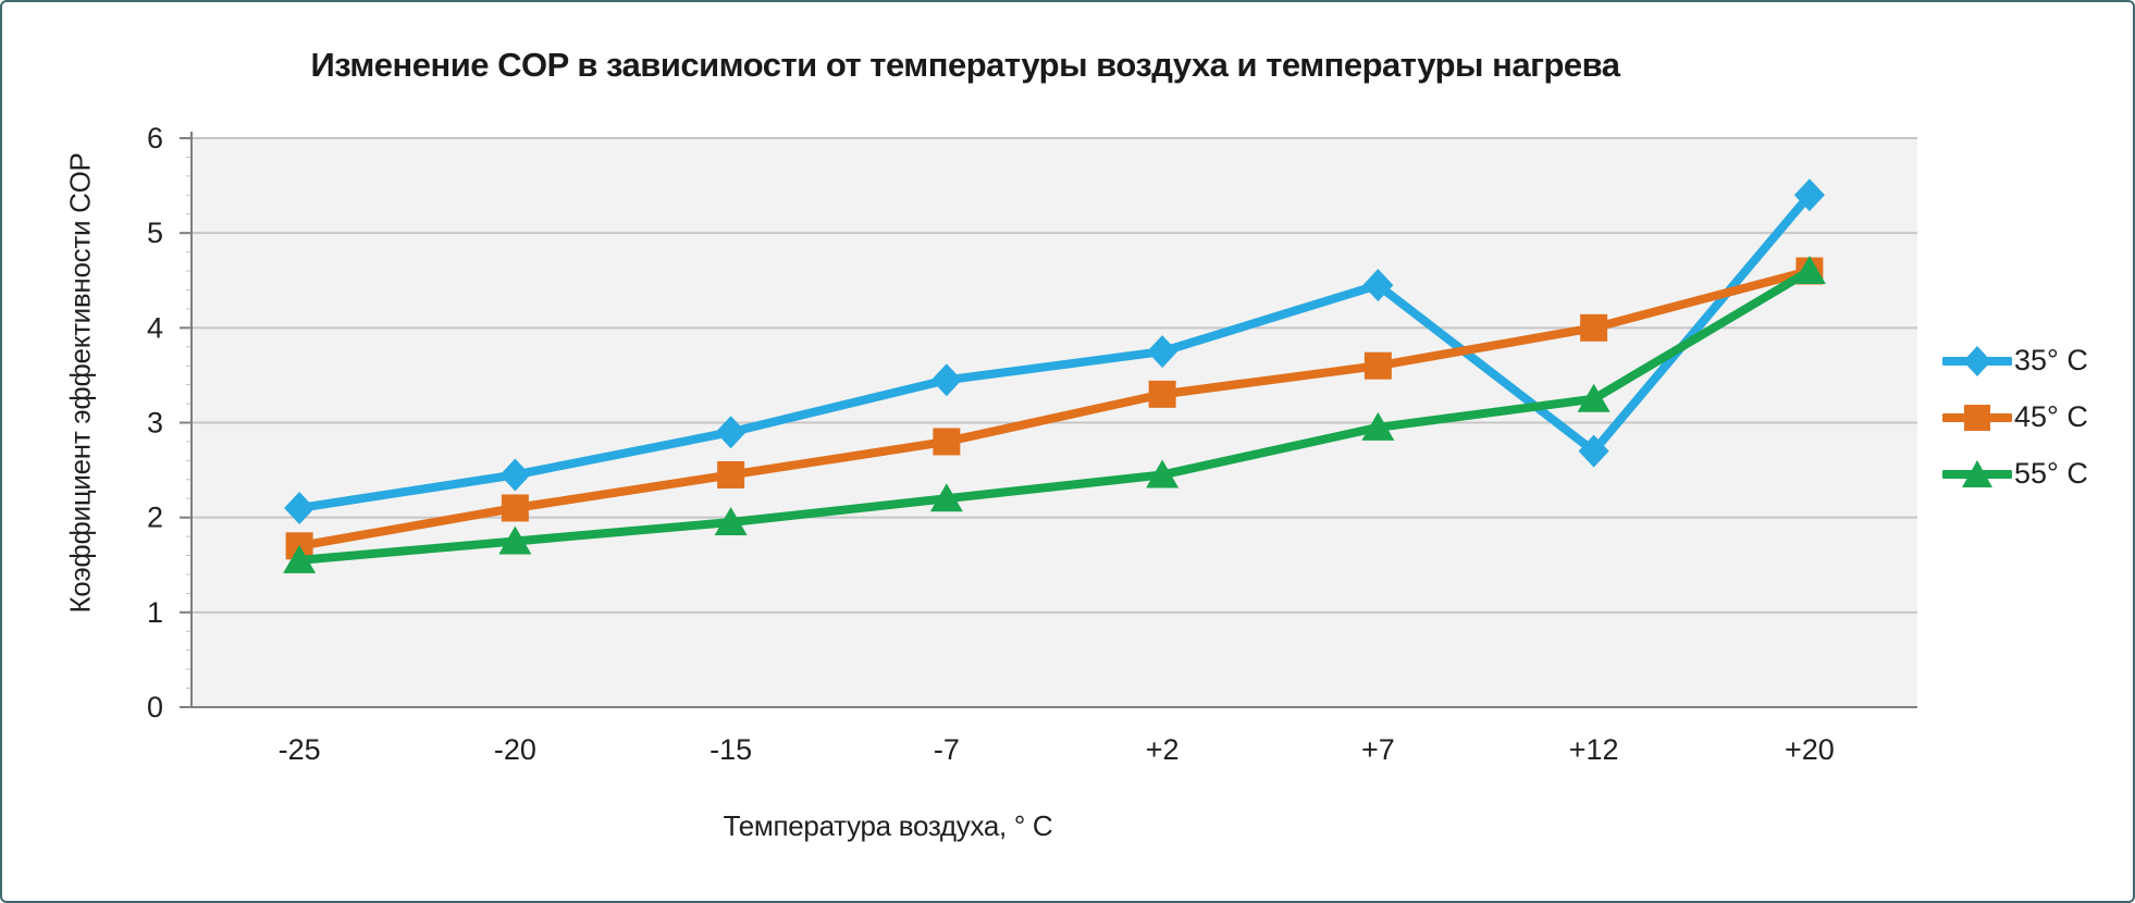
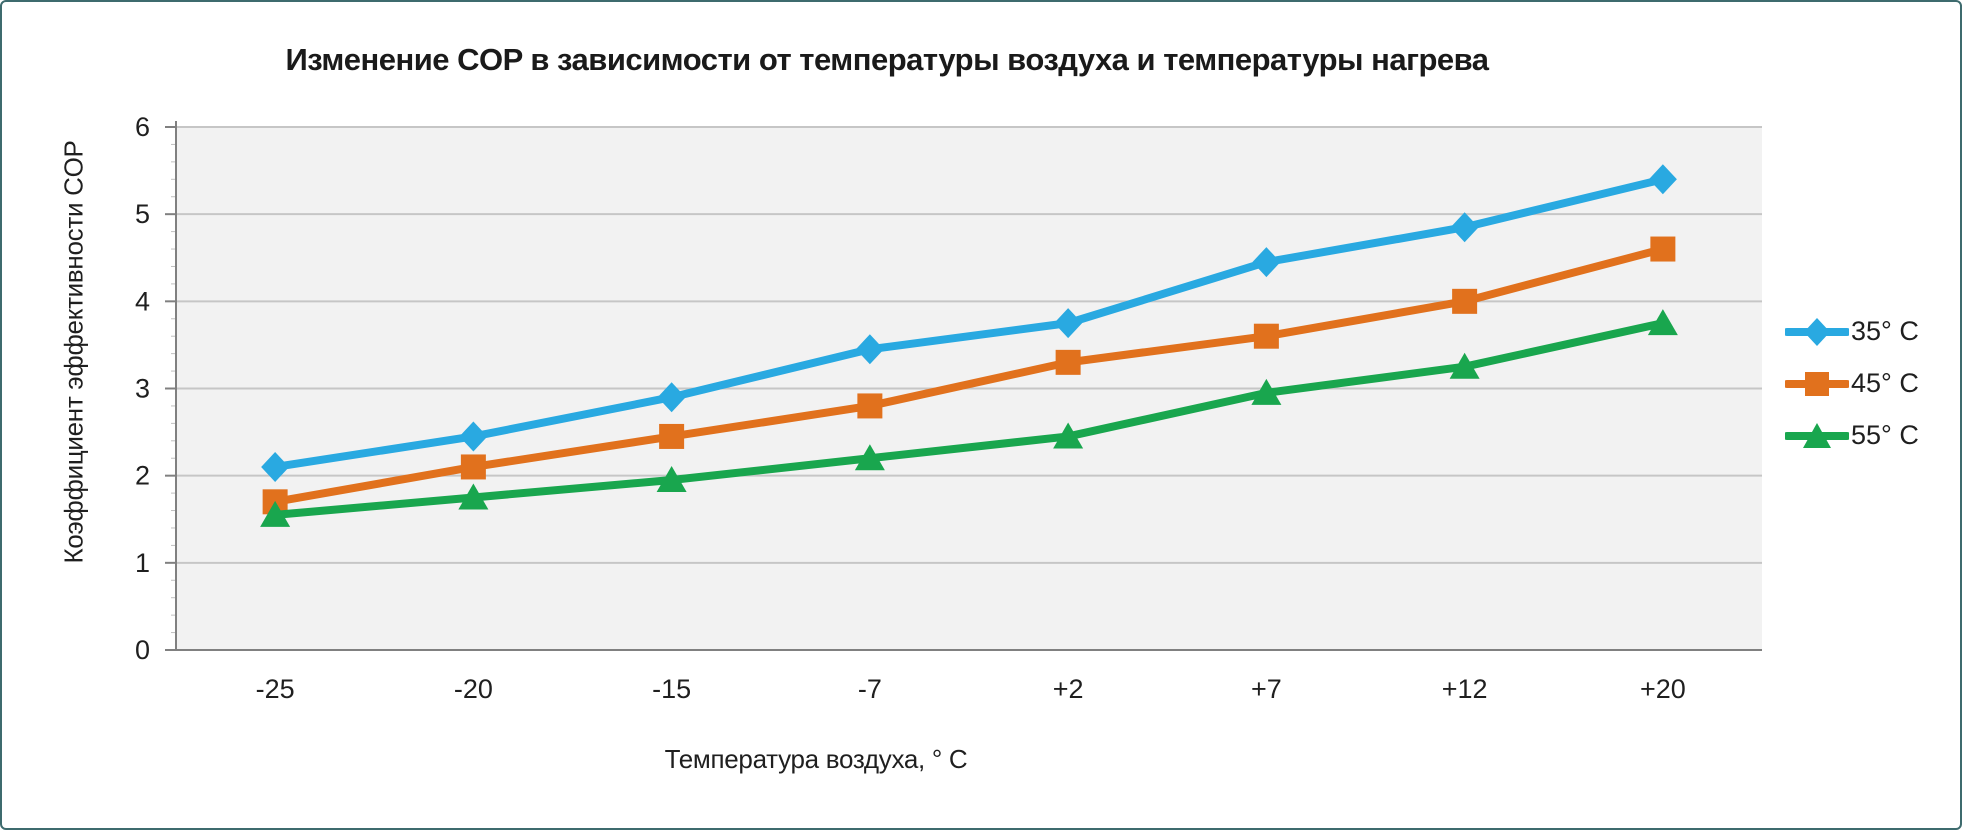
35° С/+12: 2.7 -> 4.8
55° С/+20: 4.6 -> 3.8
